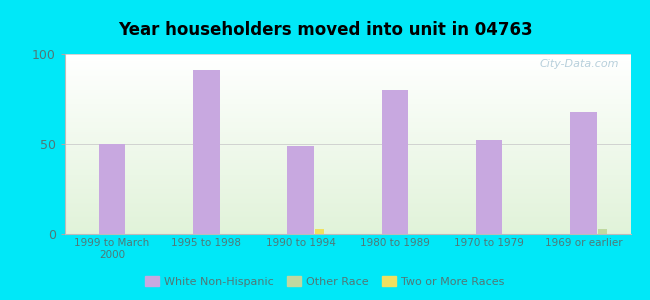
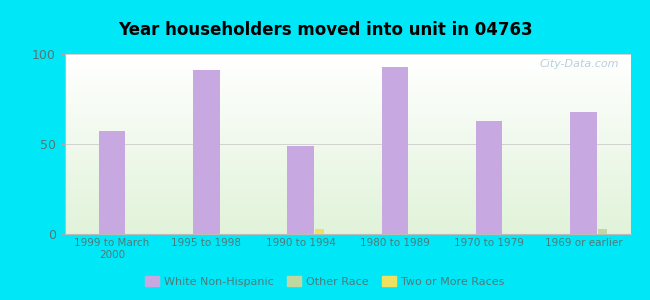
White Non-Hispanic/1999 to March 2000: 50 -> 57
White Non-Hispanic/1980 to 1989: 80 -> 93
White Non-Hispanic/1970 to 1979: 52 -> 63
